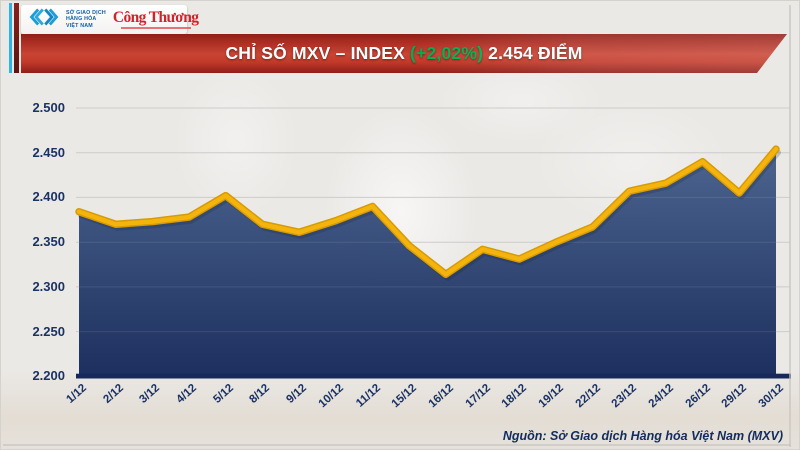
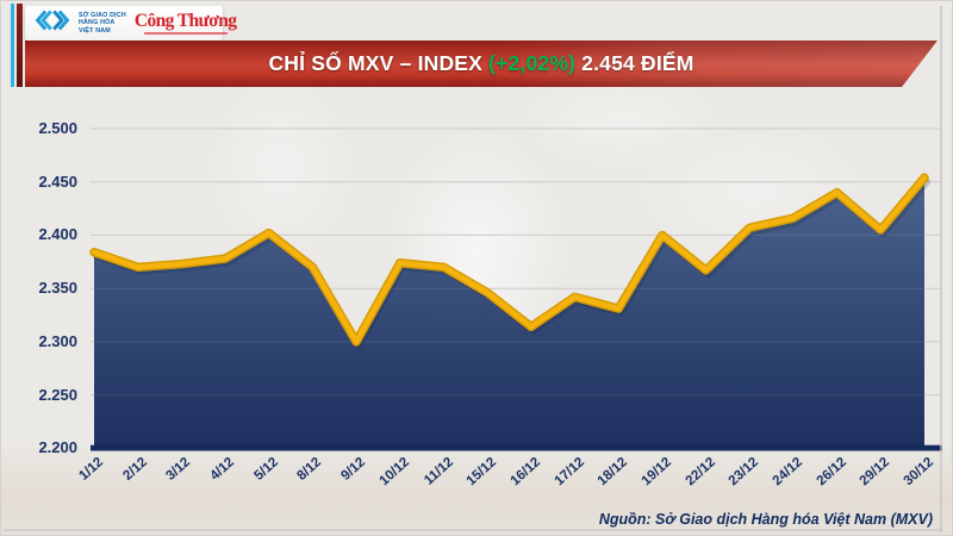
9/12: 2360 -> 2300
11/12: 2390 -> 2370
19/12: 2350 -> 2400
